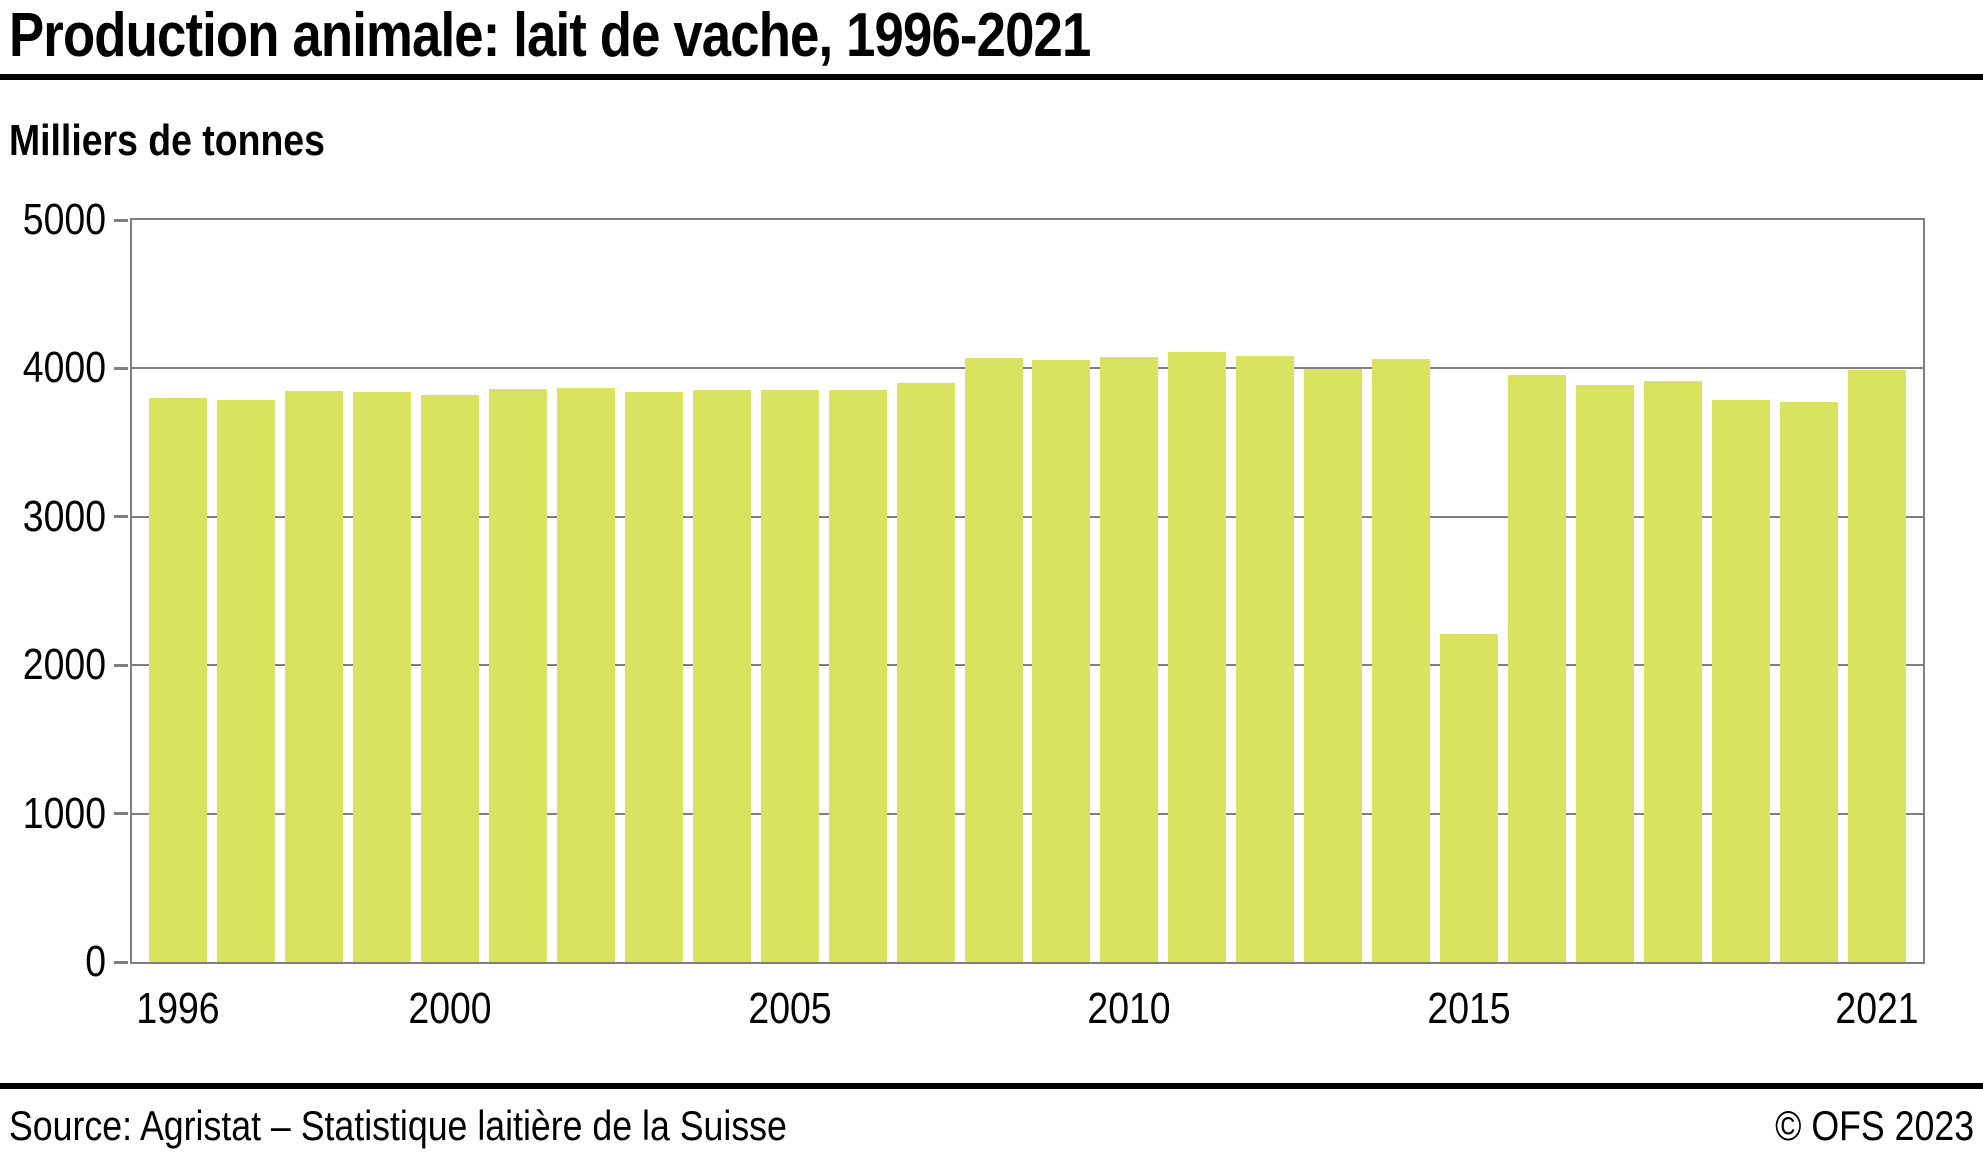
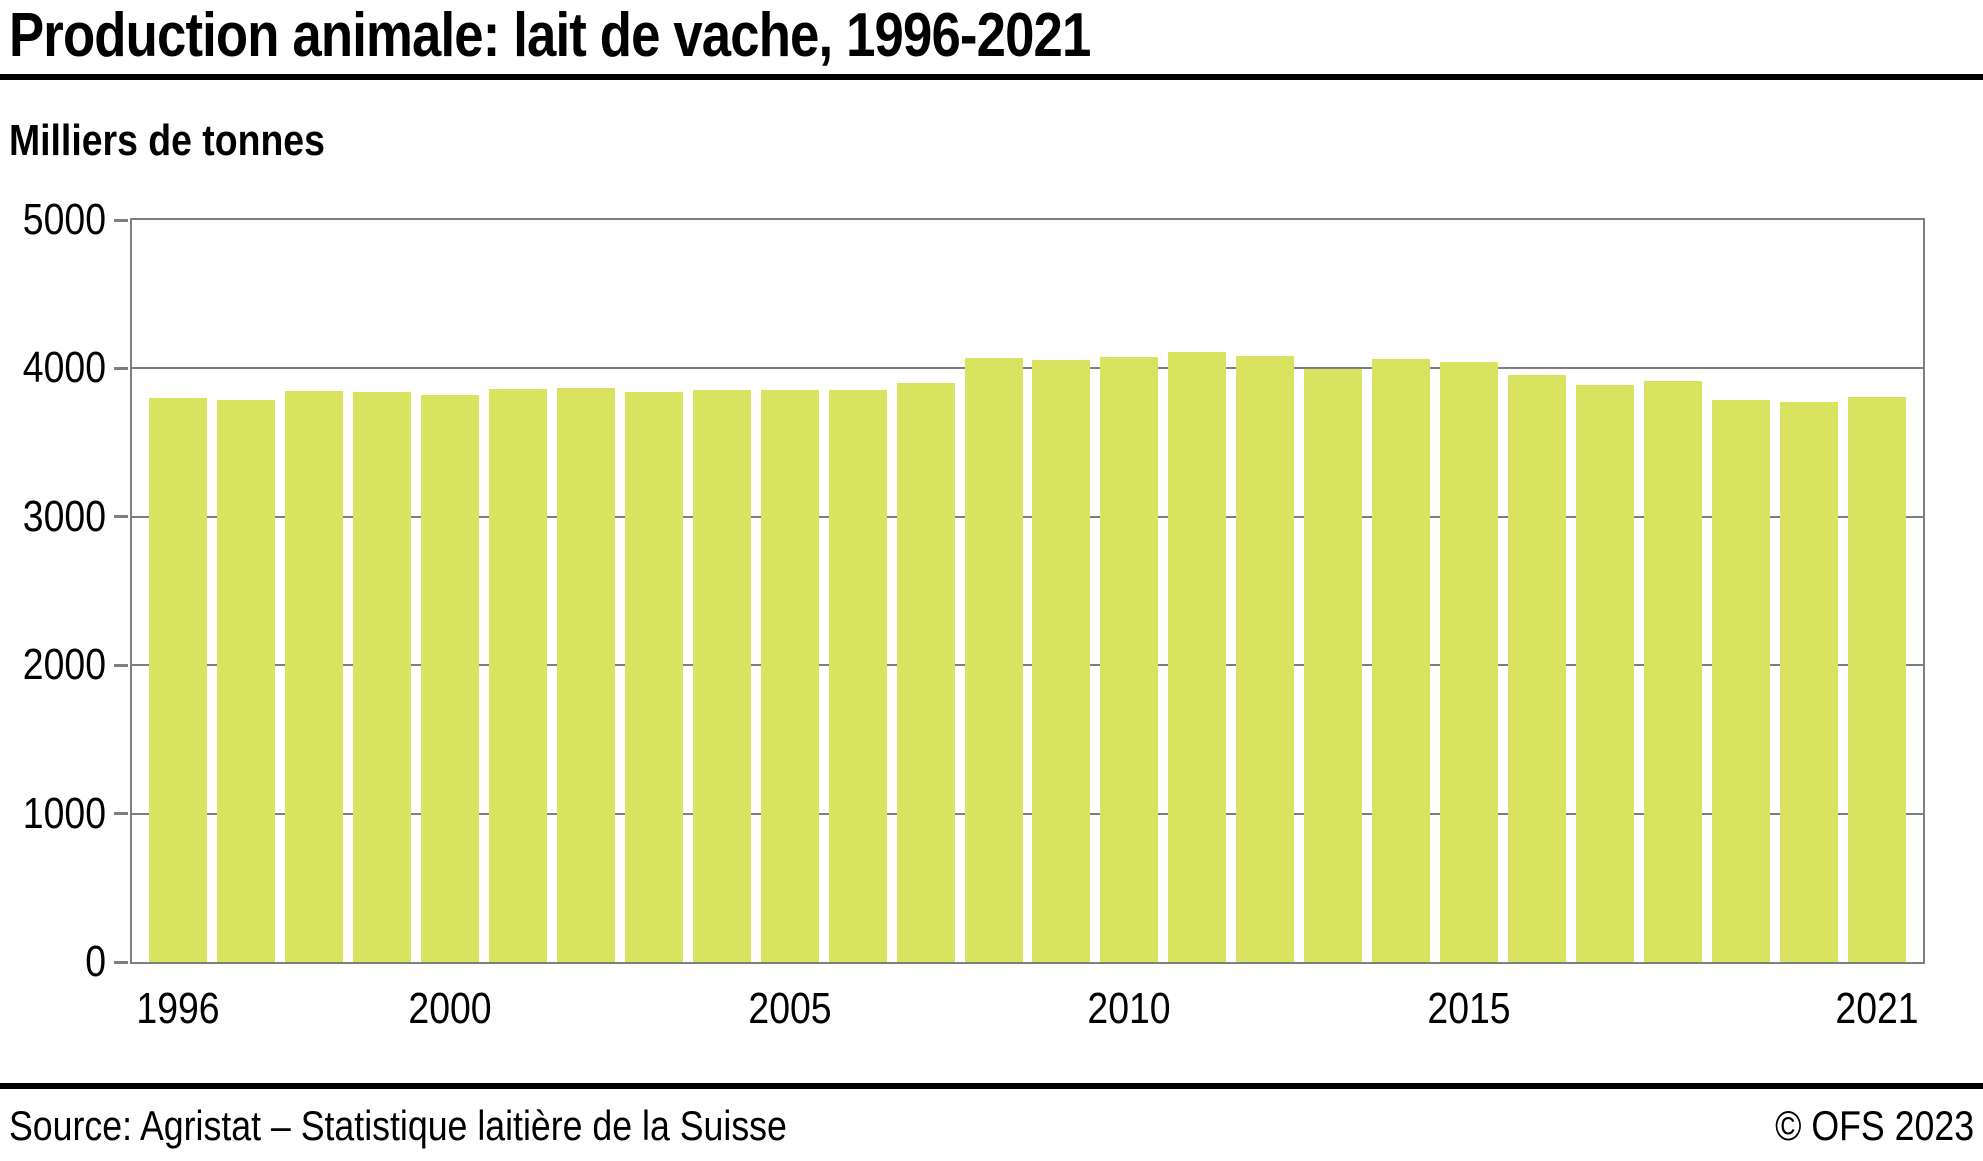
2015: 2210 -> 4040
2021: 3990 -> 3810
